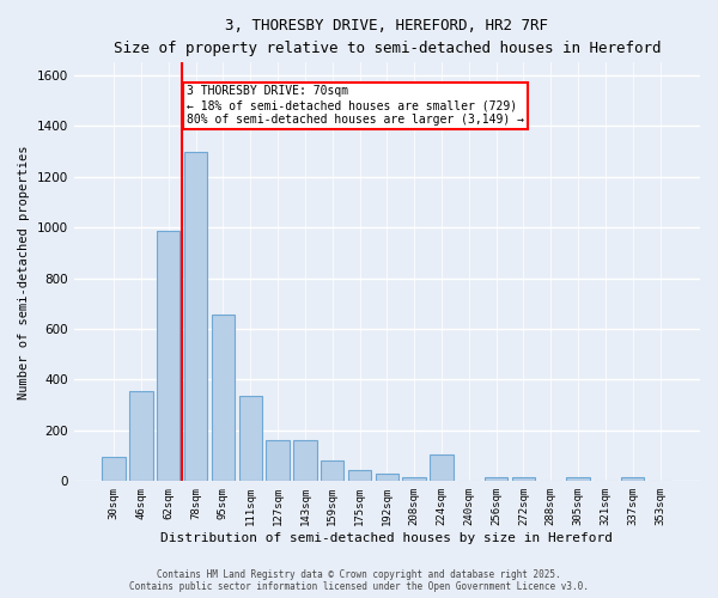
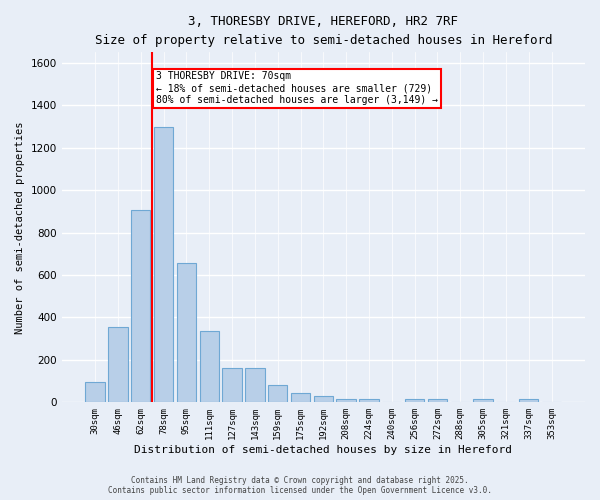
62sqm: 985 -> 905
224sqm: 105 -> 14
